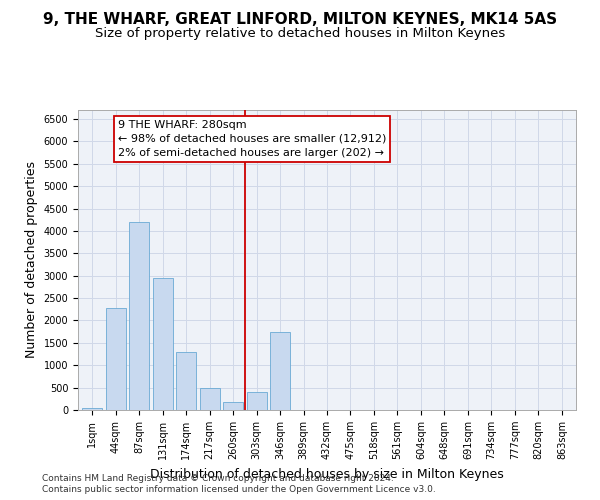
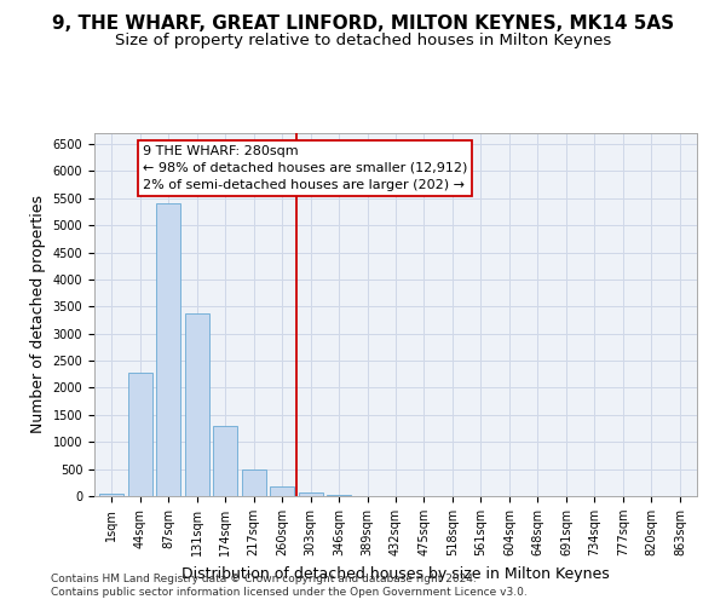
87sqm: 4200 -> 5400
131sqm: 2950 -> 3380
303sqm: 400 -> 80
346sqm: 1750 -> 20
